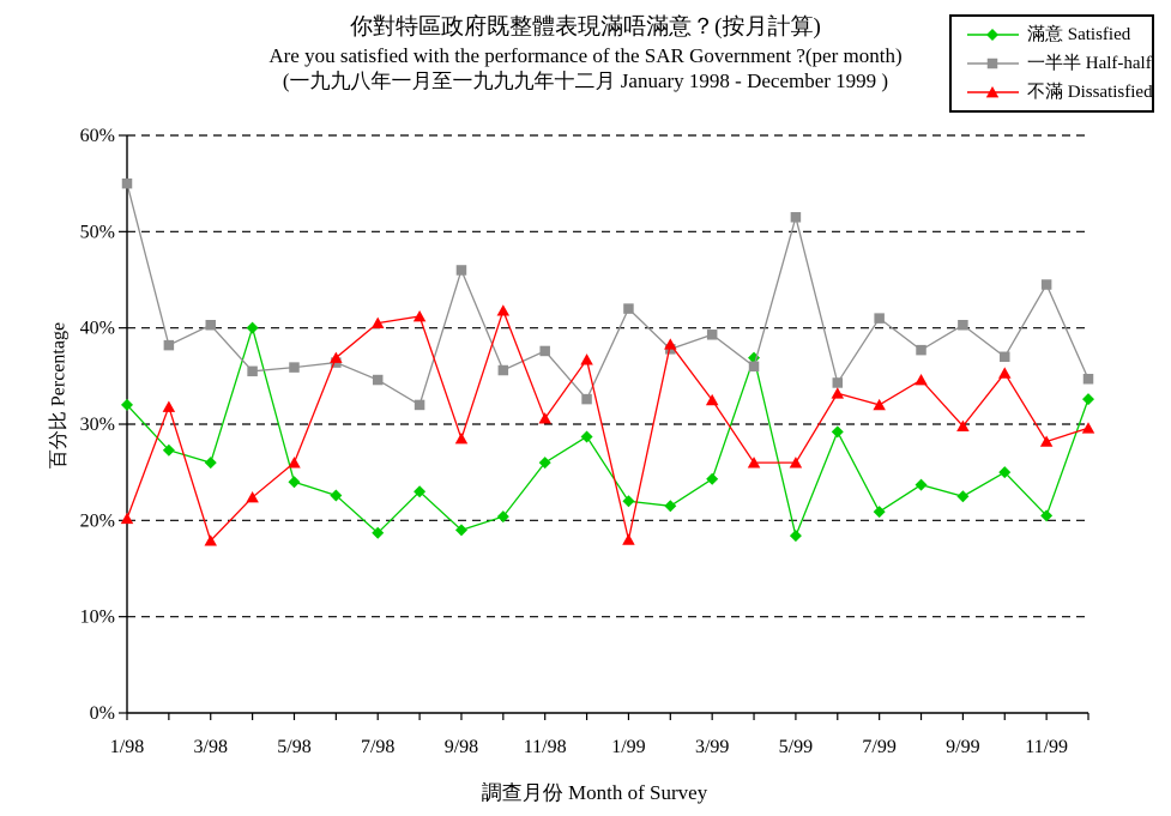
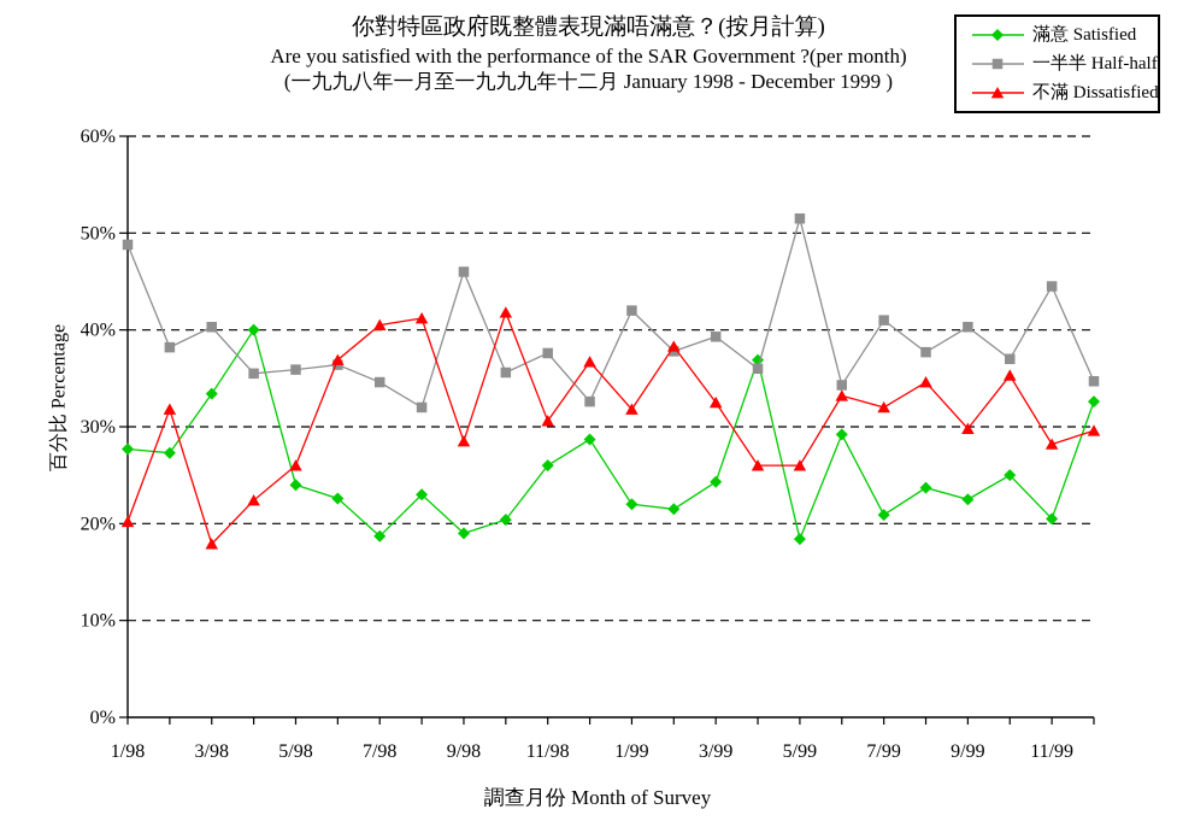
滿意 Satisfied/1/98: 32% -> 28%
一半半 Half-half/1/98: 55% -> 49%
滿意 Satisfied/3/98: 26% -> 33%
不滿 Dissatisfied/1/99: 18% -> 32%
